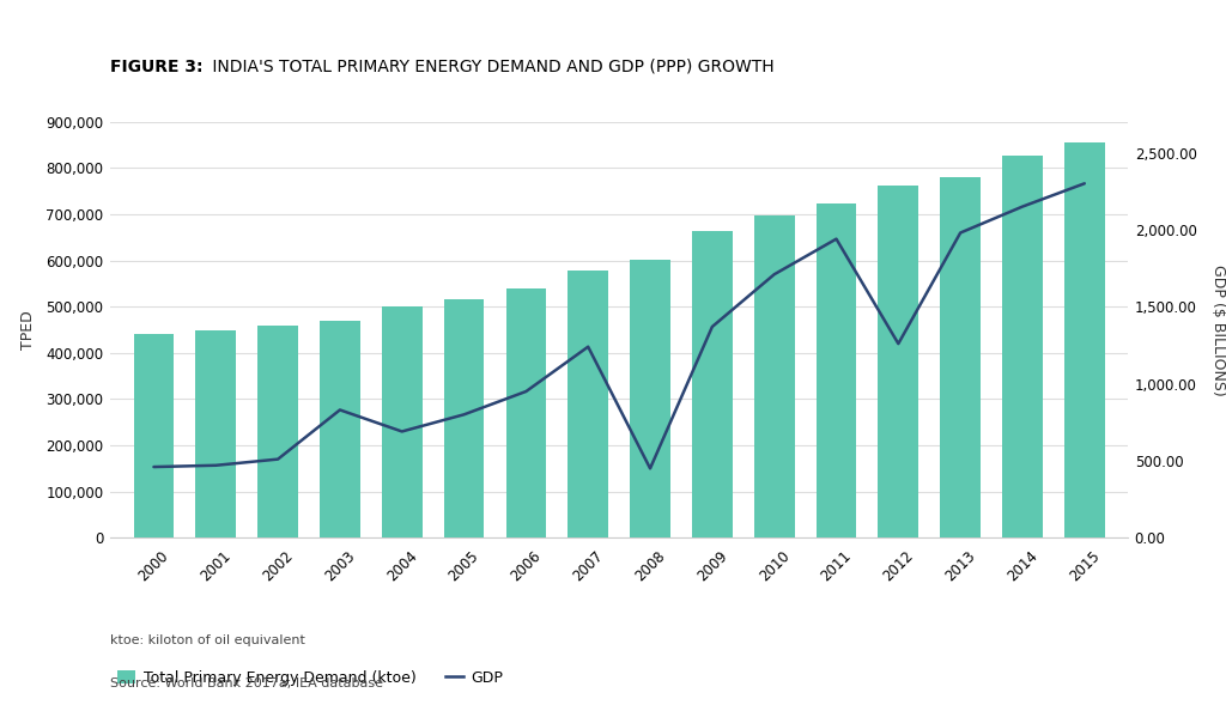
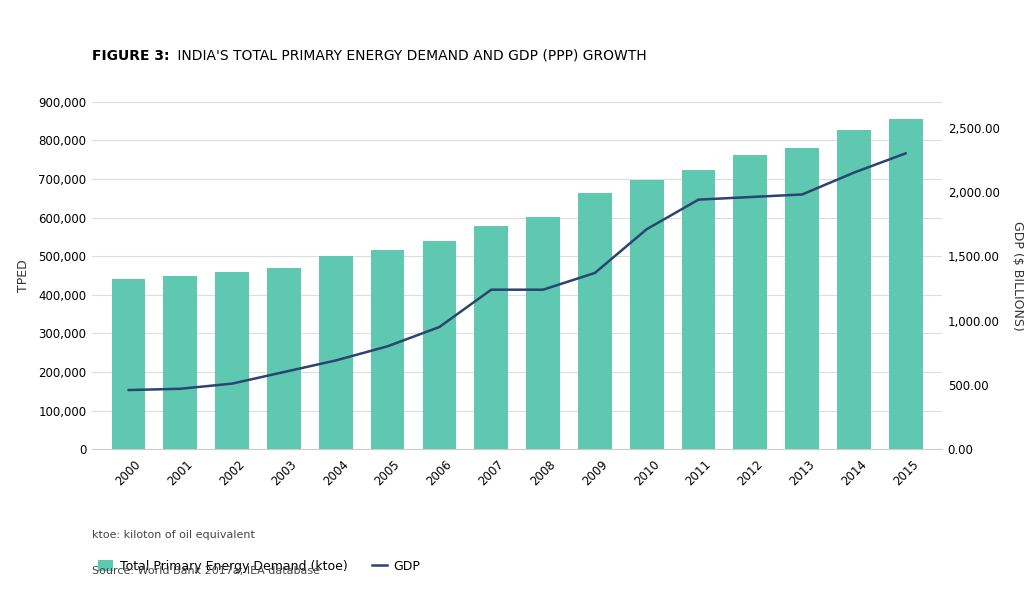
GDP/2003: 830 -> 600
GDP/2008: 450 -> 1,240
GDP/2012: 1,260 -> 1,960
